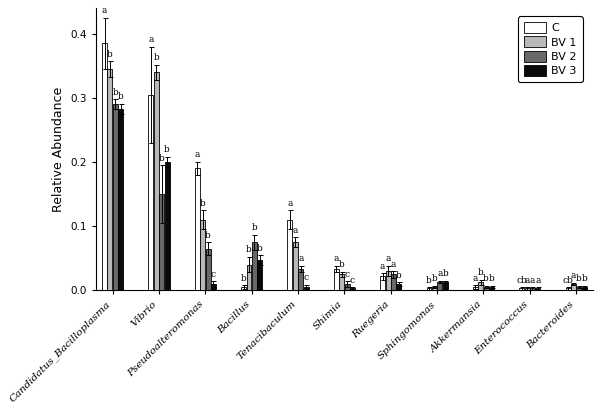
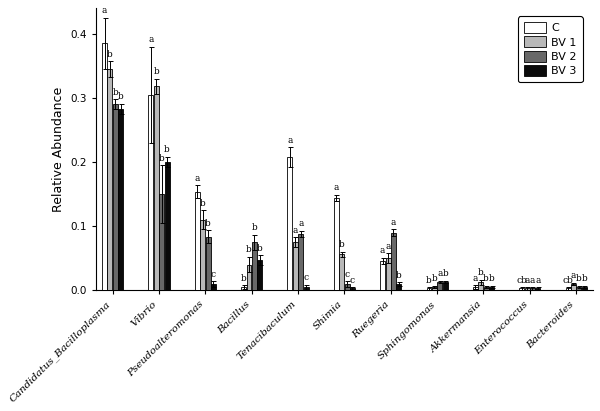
BV 1/Vibrio: 0.340 -> 0.318
C/Pseudoalteromonas: 0.190 -> 0.154
BV 2/Pseudoalteromonas: 0.065 -> 0.084
C/Tenacibaculum: 0.110 -> 0.208
BV 2/Tenacibaculum: 0.033 -> 0.088
C/Shimia: 0.033 -> 0.144
BV 1/Shimia: 0.025 -> 0.056
C/Ruegeria: 0.022 -> 0.046
BV 1/Ruegeria: 0.030 -> 0.050
BV 2/Ruegeria: 0.025 -> 0.090
